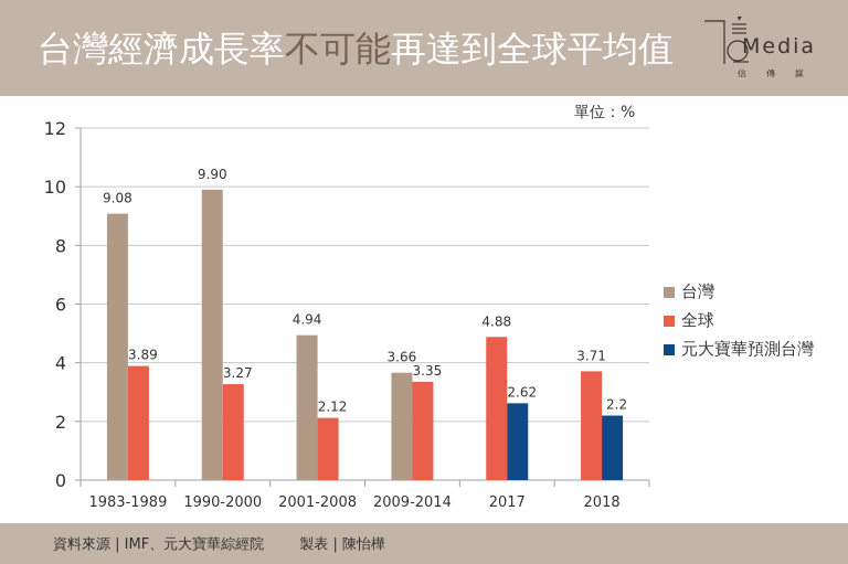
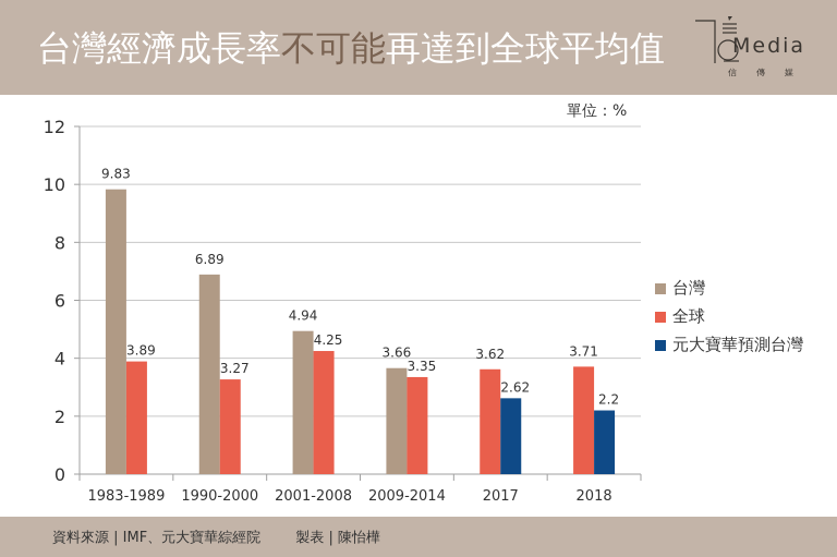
台灣/1983-1989: 9.08 -> 9.83
台灣/1990-2000: 9.90 -> 6.89
全球/2001-2008: 2.12 -> 4.25
全球/2017: 4.88 -> 3.62
